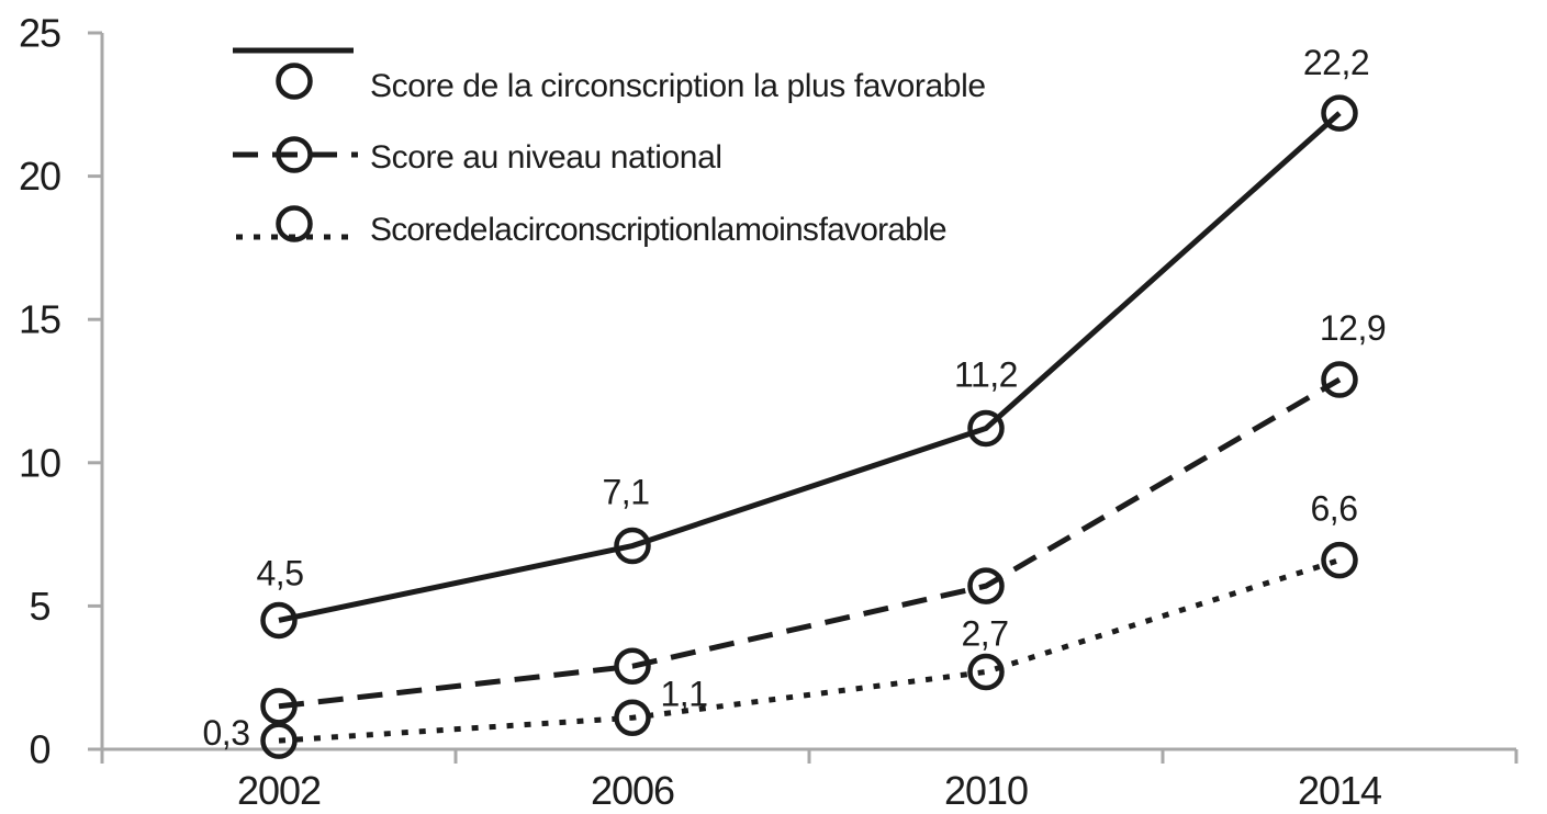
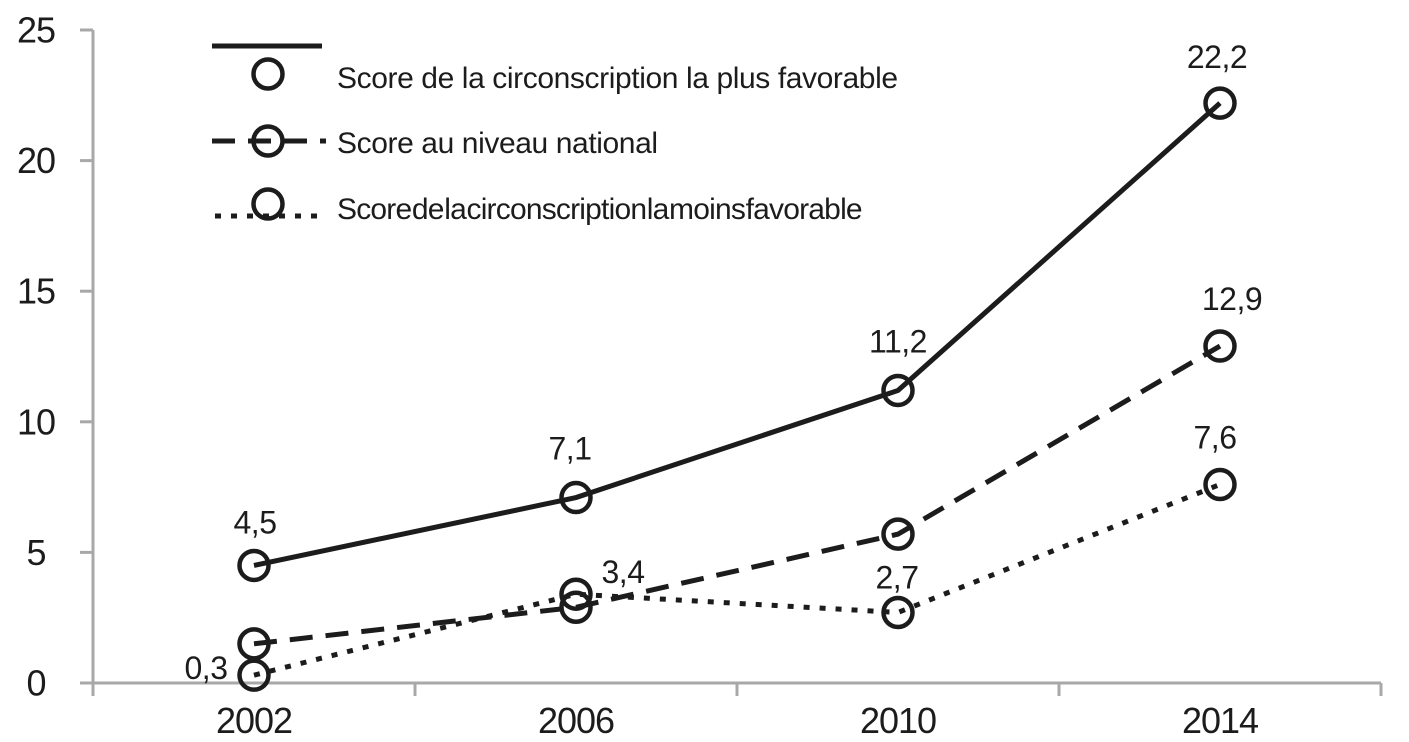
Score de la circonscription la moins favorable/2006: 1,1 -> 3,4
Score de la circonscription la moins favorable/2014: 6,6 -> 7,6
